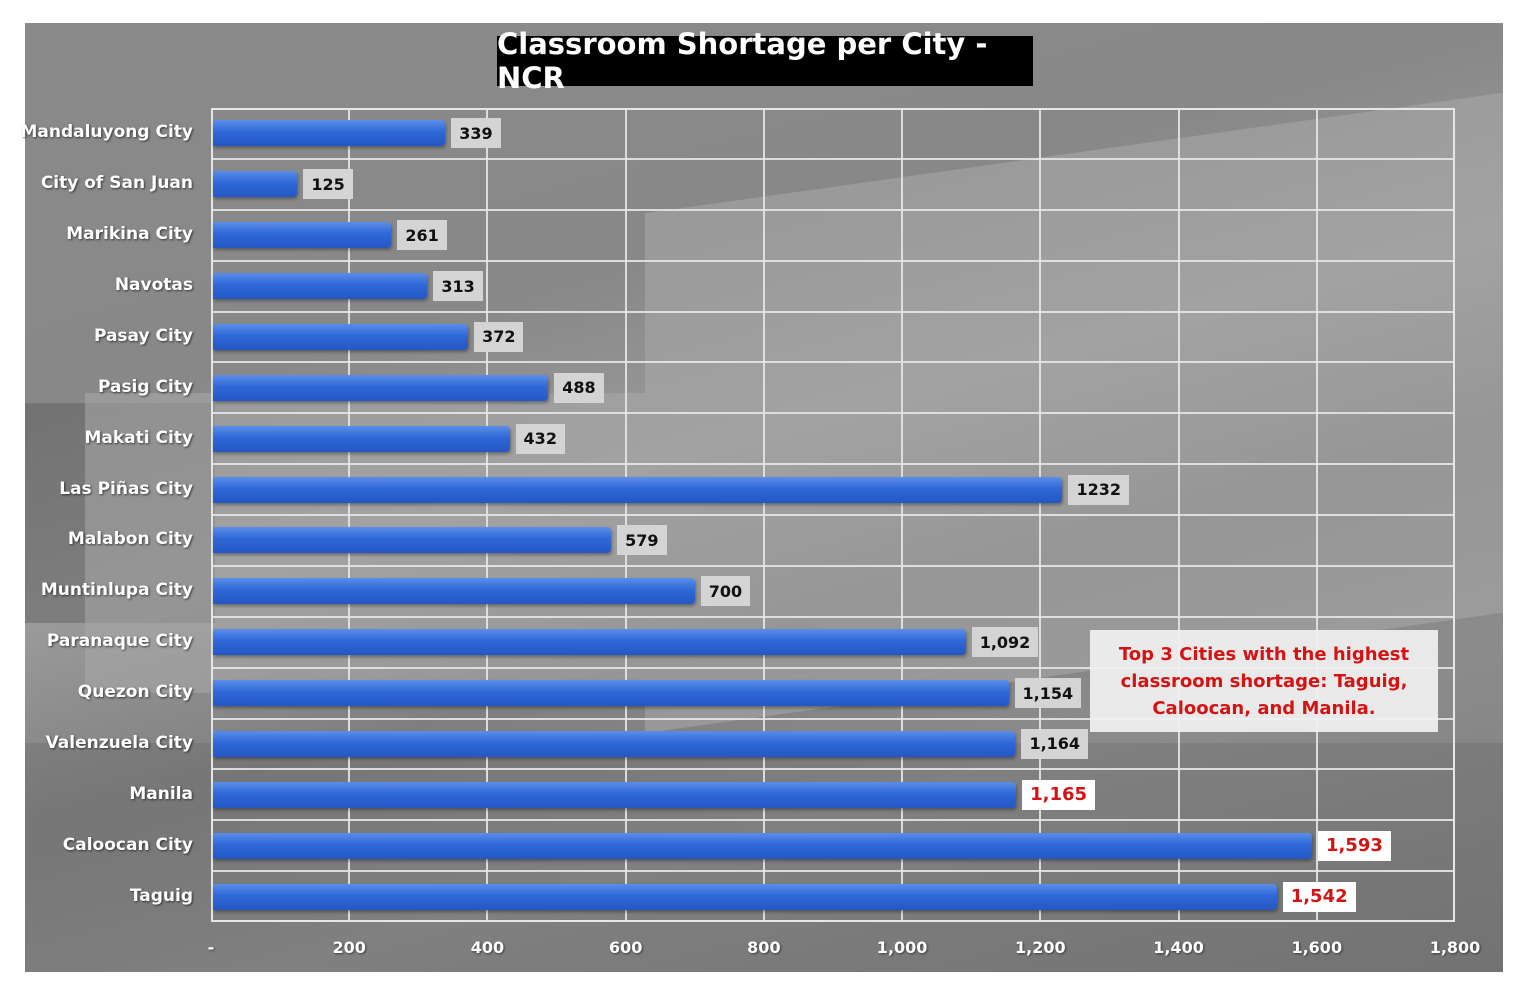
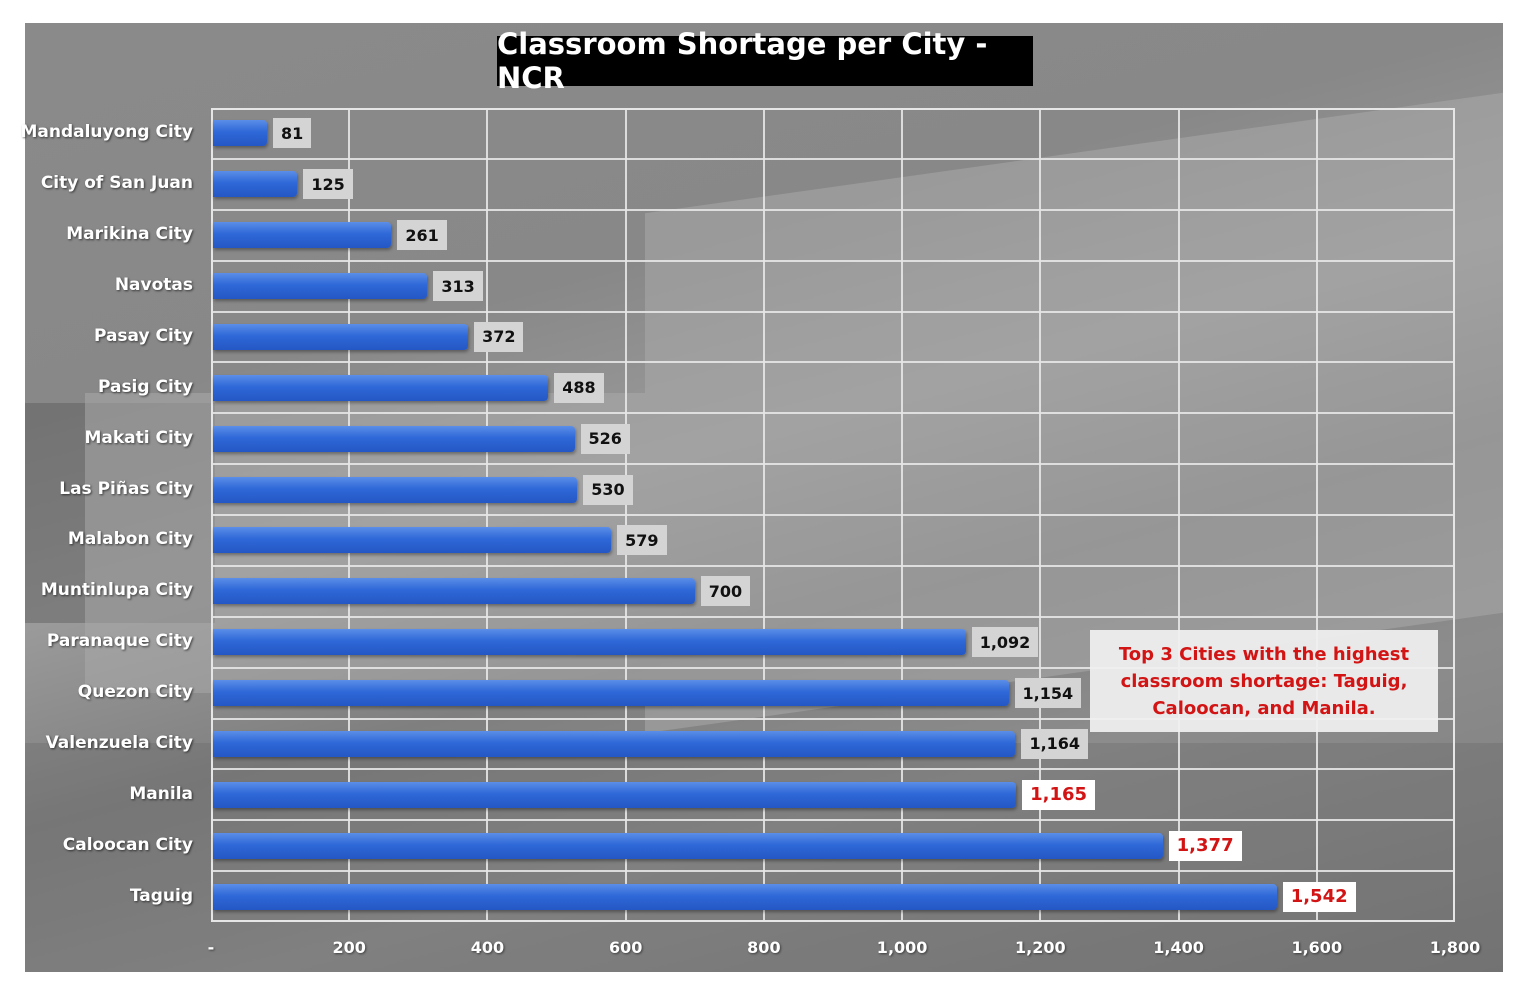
Mandaluyong City: 339 -> 81
Makati City: 432 -> 526
Las Piñas City: 1232 -> 530
Caloocan City: 1,593 -> 1,377
